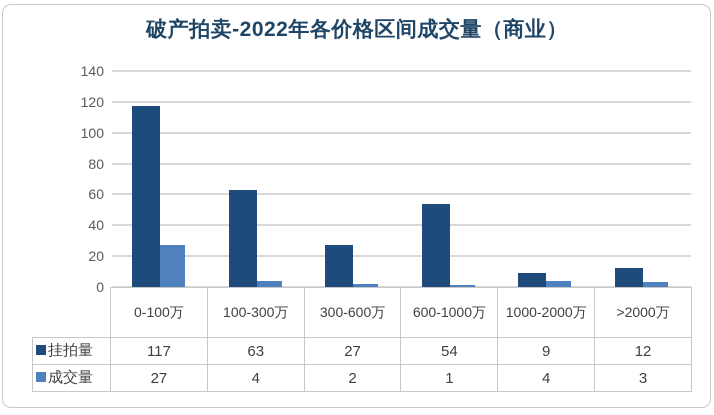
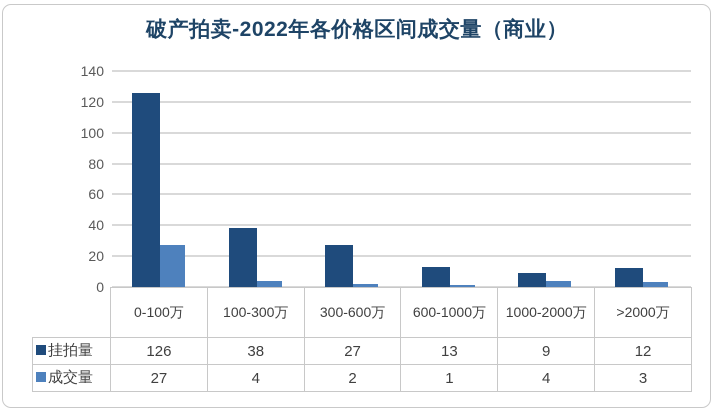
挂拍量/0-100万: 117 -> 126
挂拍量/100-300万: 63 -> 38
挂拍量/600-1000万: 54 -> 13
